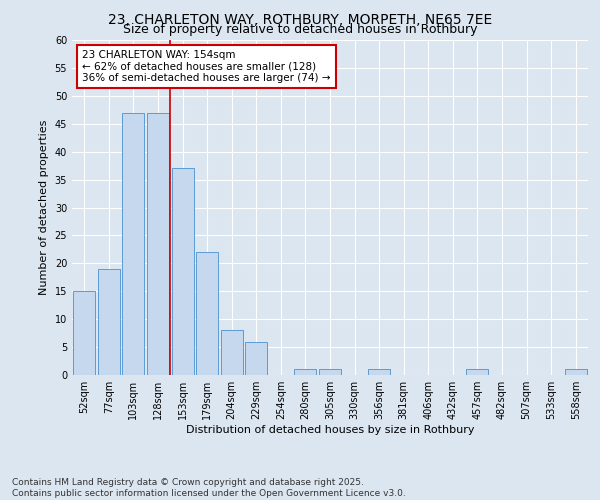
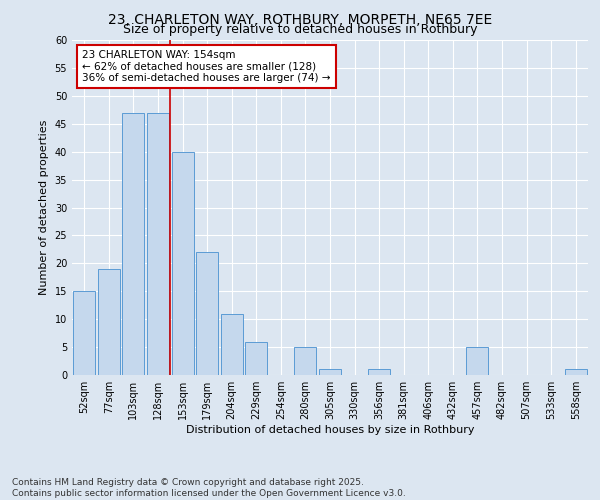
153sqm: 37 -> 40
204sqm: 8 -> 11
280sqm: 1 -> 5
457sqm: 1 -> 5
